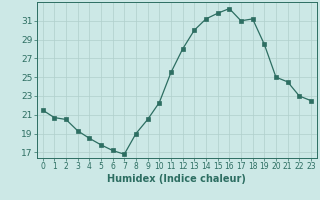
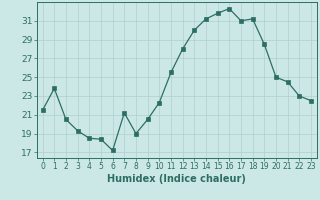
1: 20.7 -> 23.8
5: 17.8 -> 18.4
7: 16.8 -> 21.2
